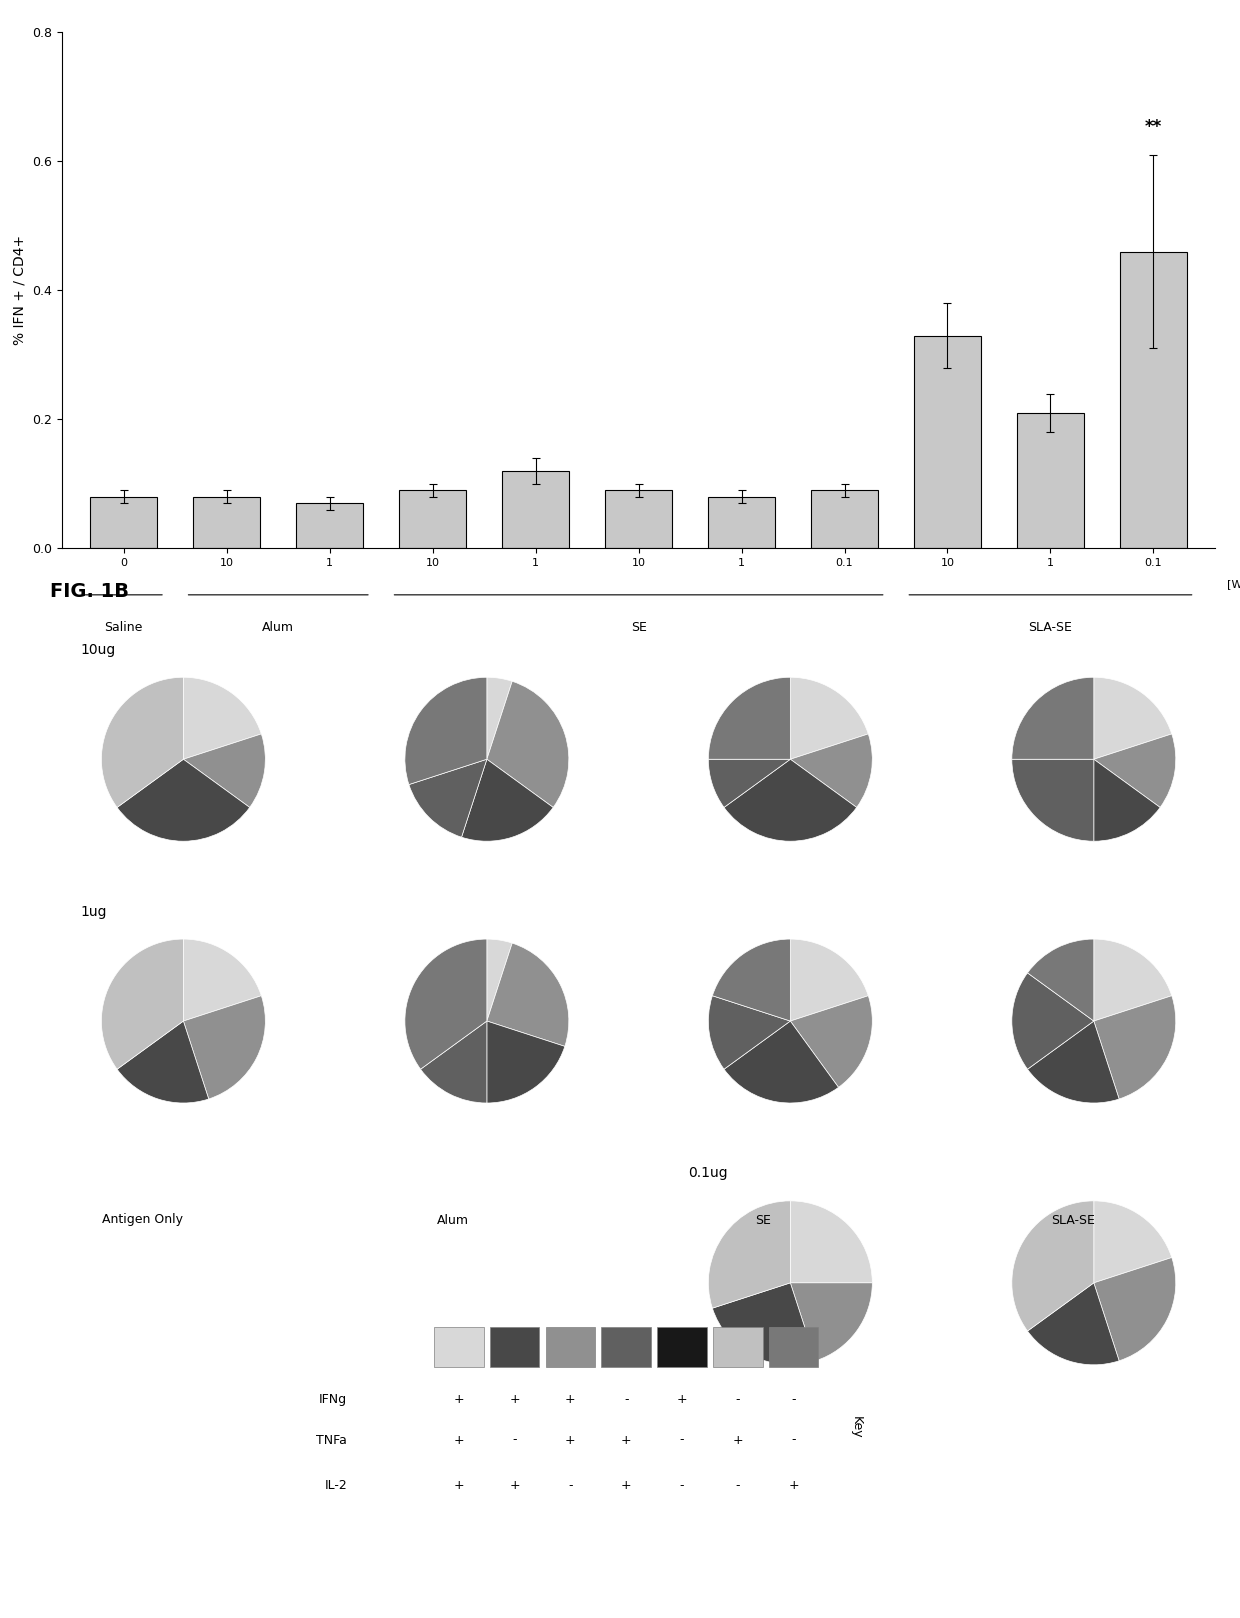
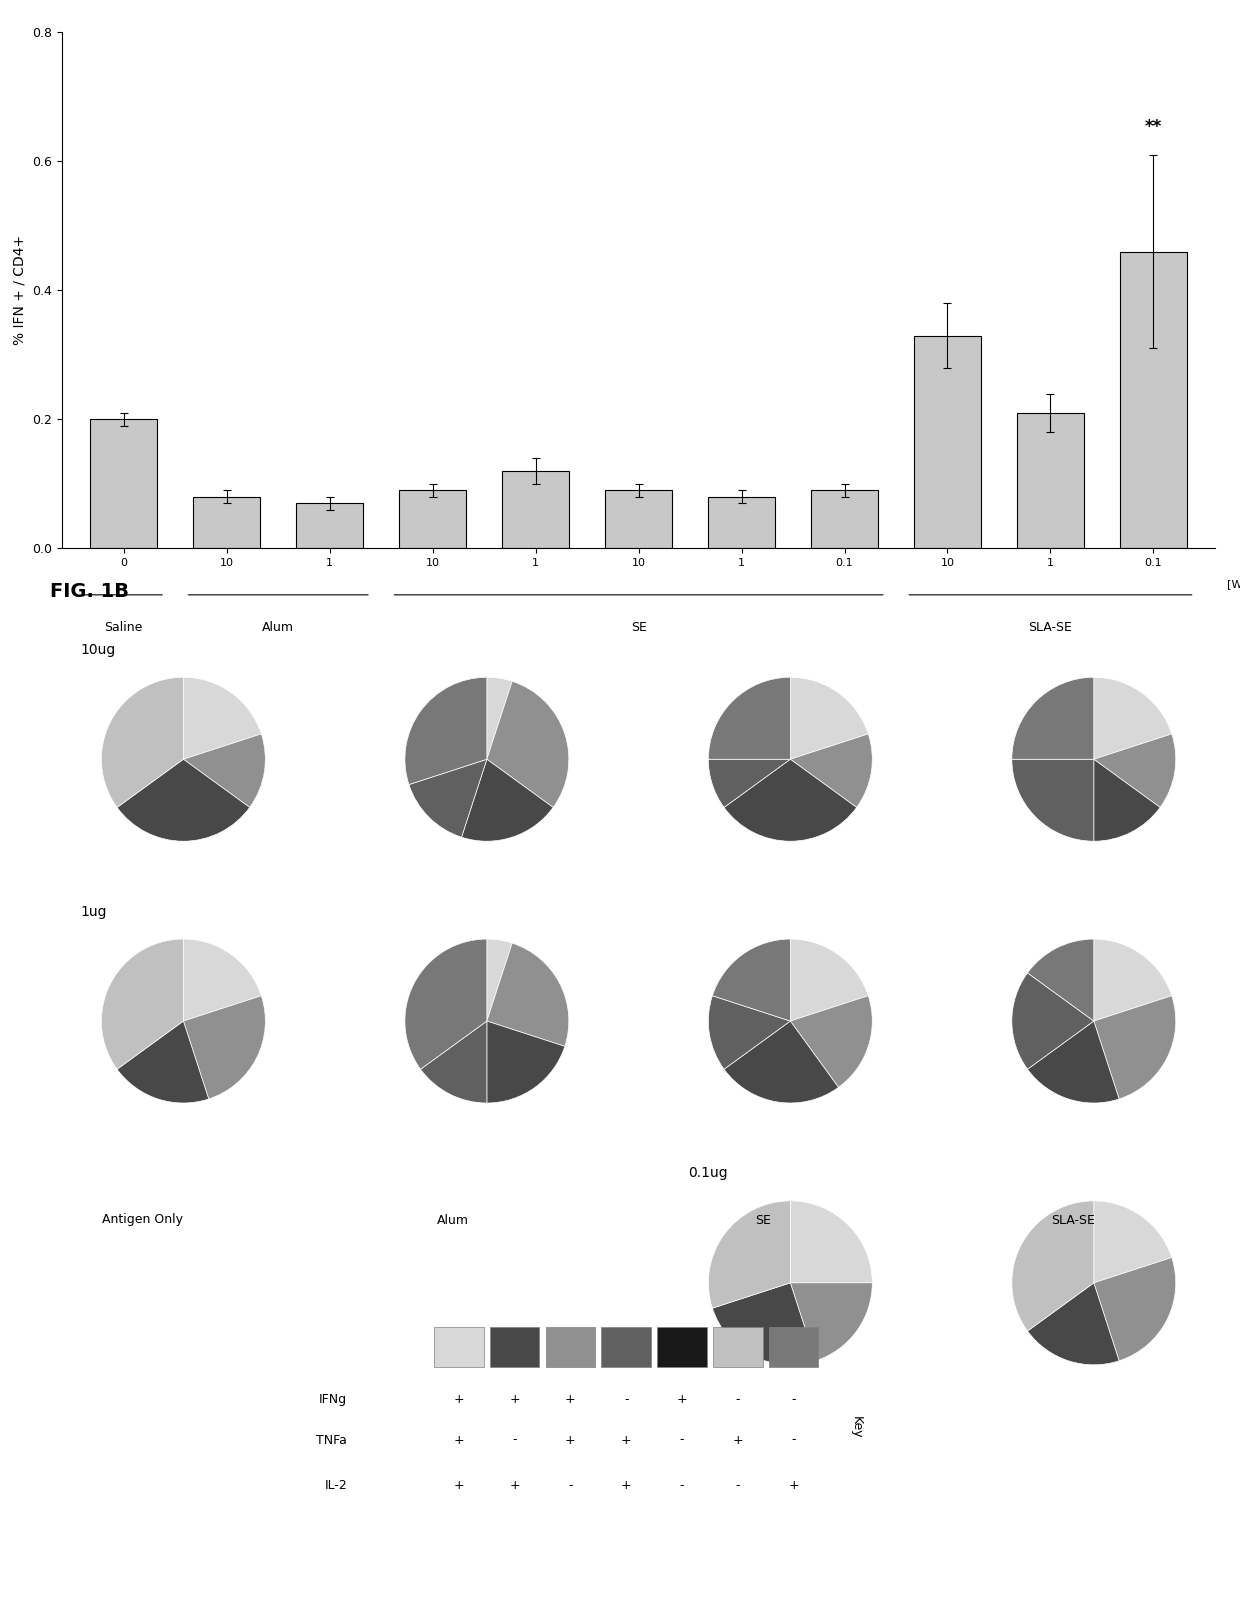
0: 0.08 -> 0.20
